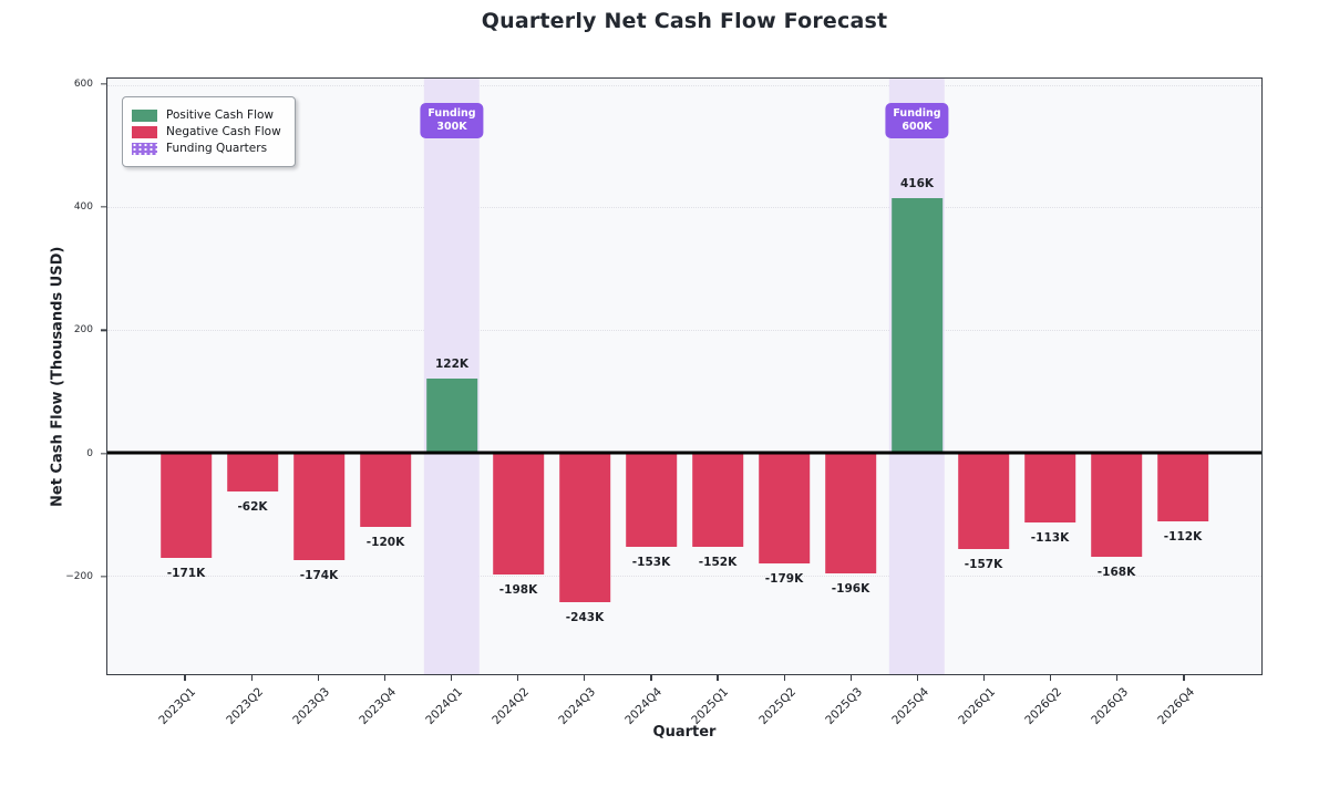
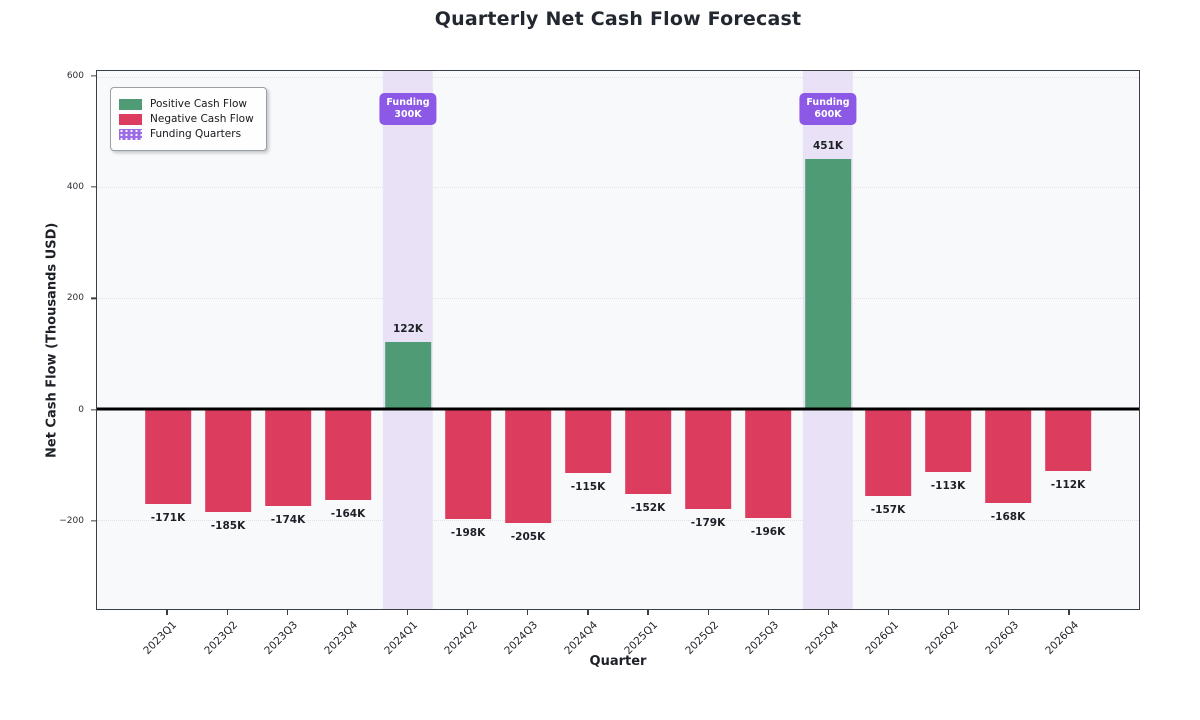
2023Q2: -62K -> -185K
2023Q4: -120K -> -164K
2024Q3: -243K -> -205K
2024Q4: -153K -> -115K
2025Q4: 416K -> 451K
